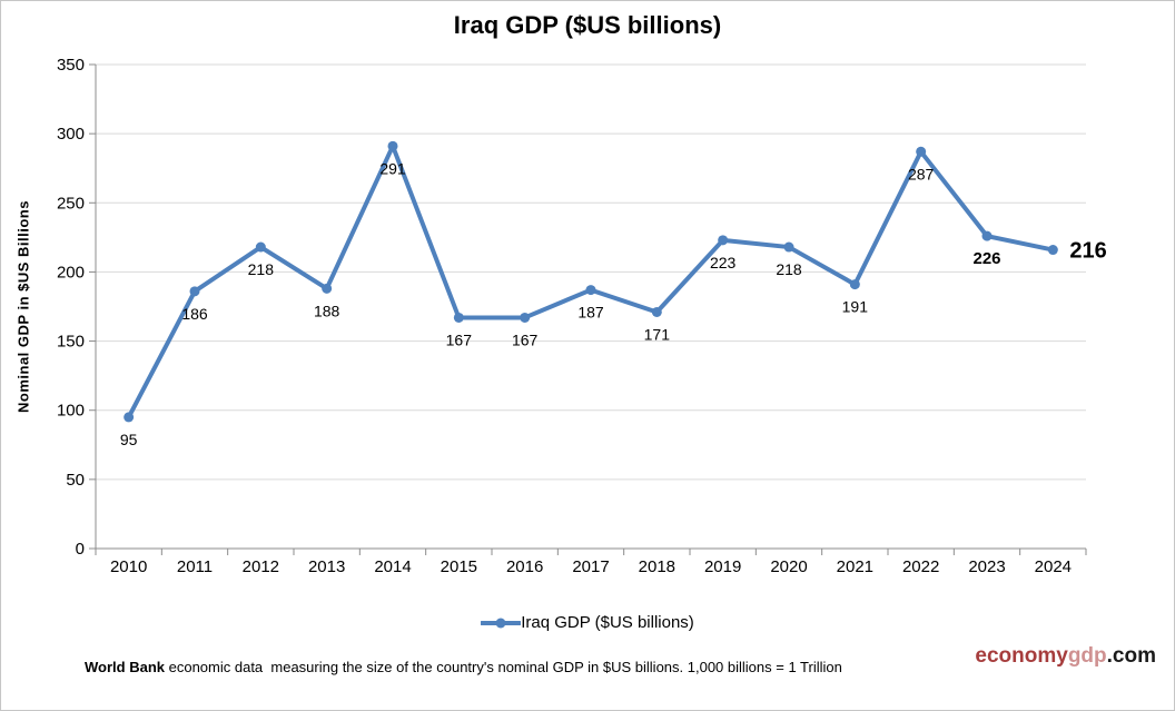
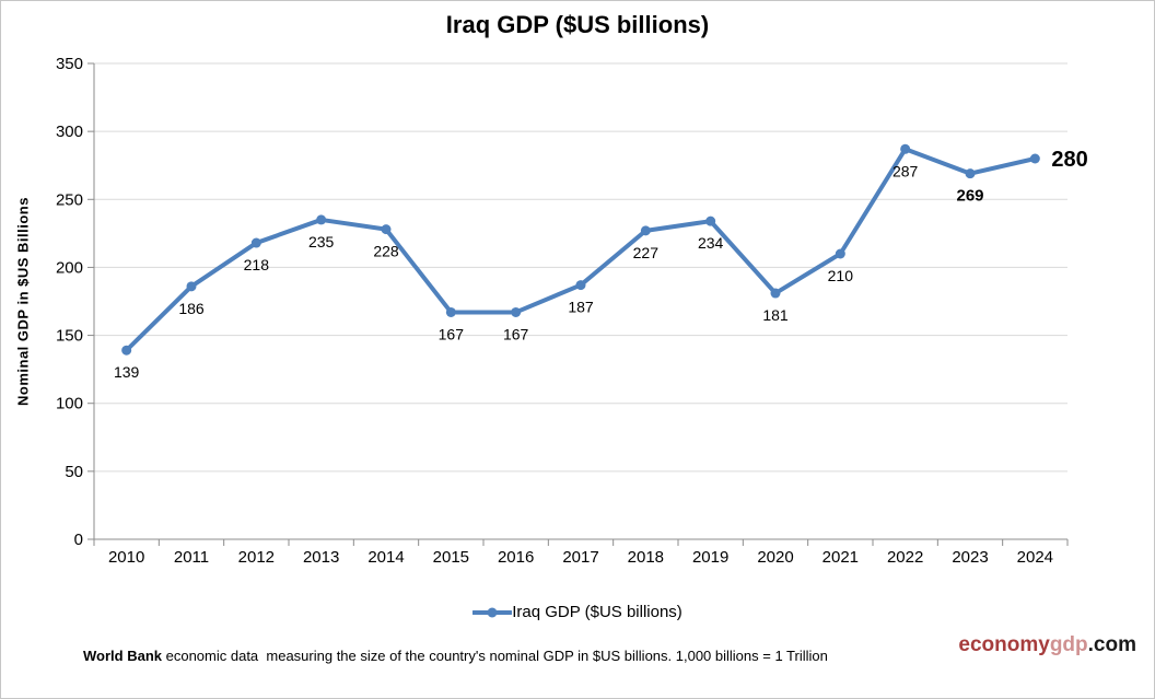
2010: 95 -> 139
2013: 188 -> 235
2014: 291 -> 228
2018: 171 -> 227
2019: 223 -> 234
2020: 218 -> 181
2021: 191 -> 210
2023: 226 -> 269
2024: 216 -> 280
